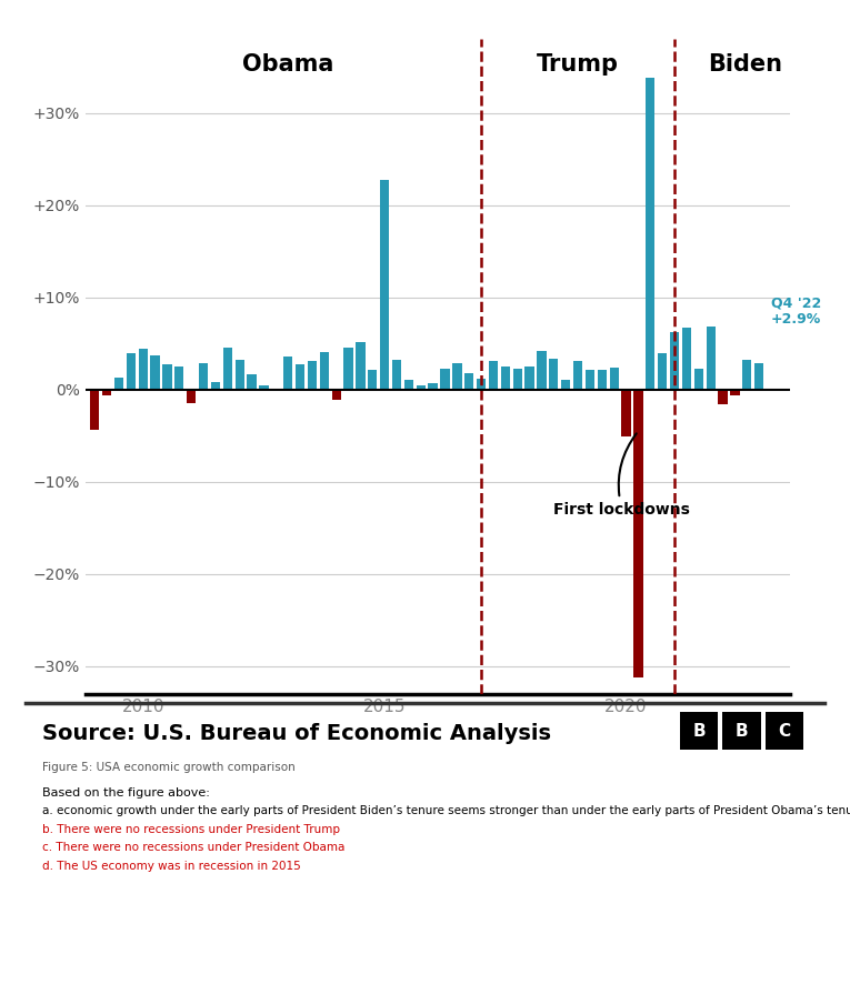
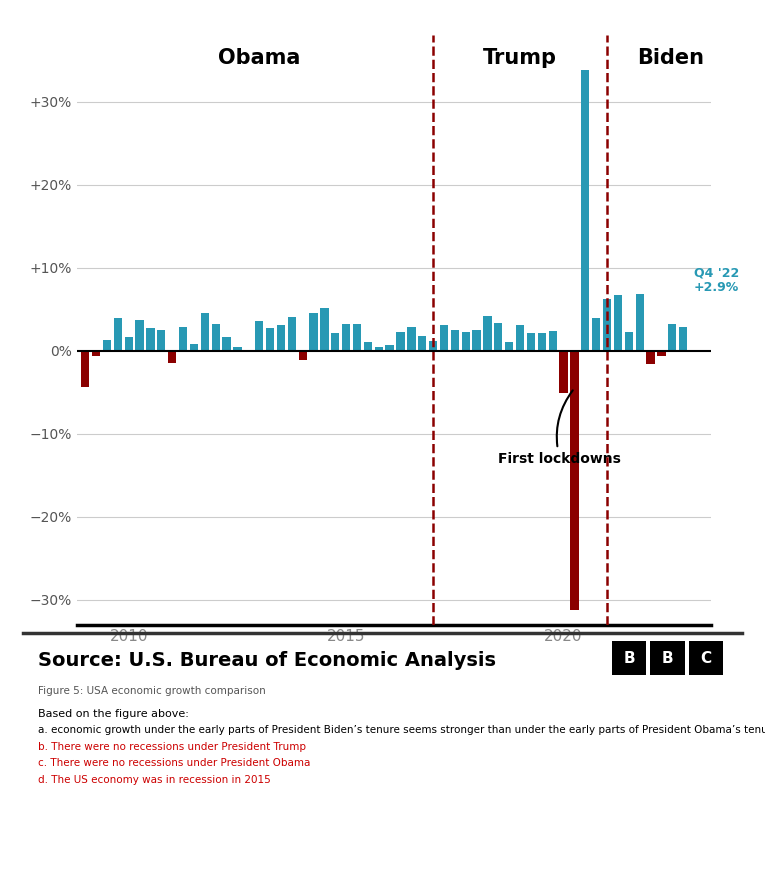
2010: 4.4% -> 1.7%
2015: 22.8% -> 3.2%
